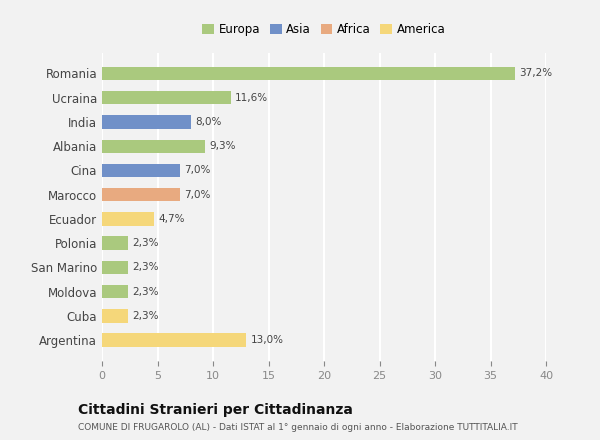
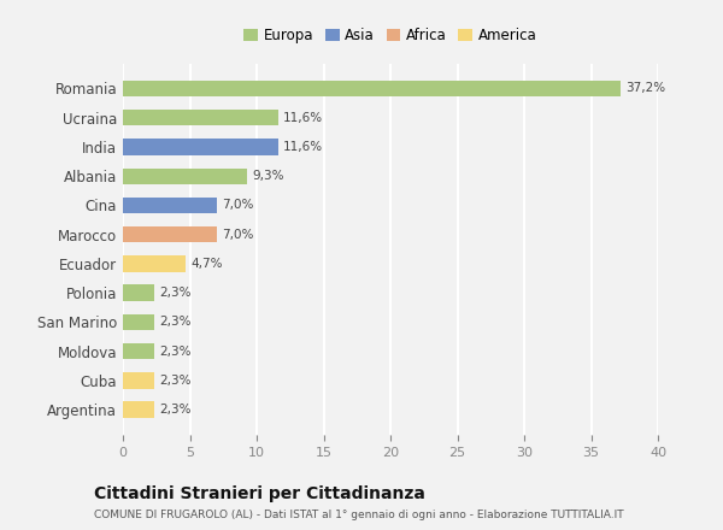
India: 8,0% -> 11,6%
Argentina: 13,0% -> 2,3%
